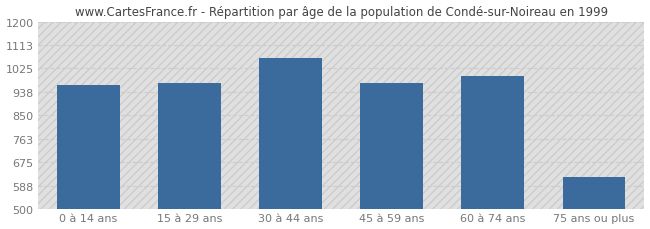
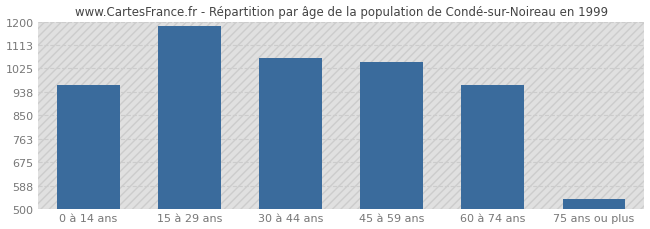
15 à 29 ans: 970 -> 1185
45 à 59 ans: 970 -> 1048
60 à 74 ans: 995 -> 963
75 ans ou plus: 620 -> 537
